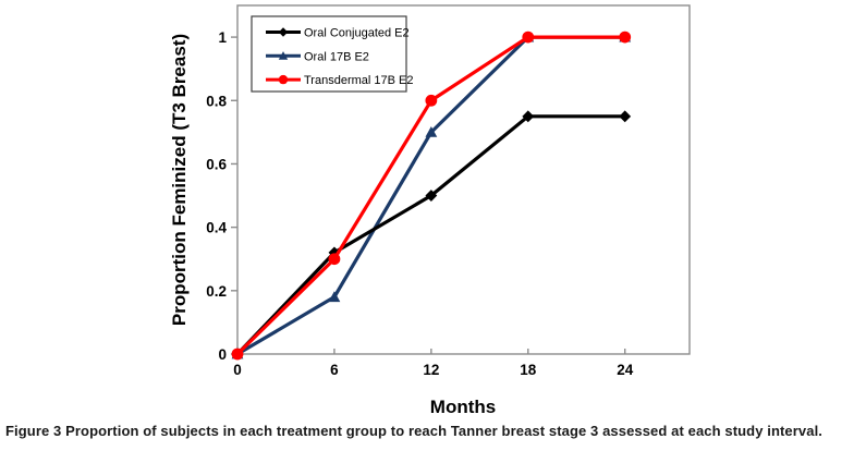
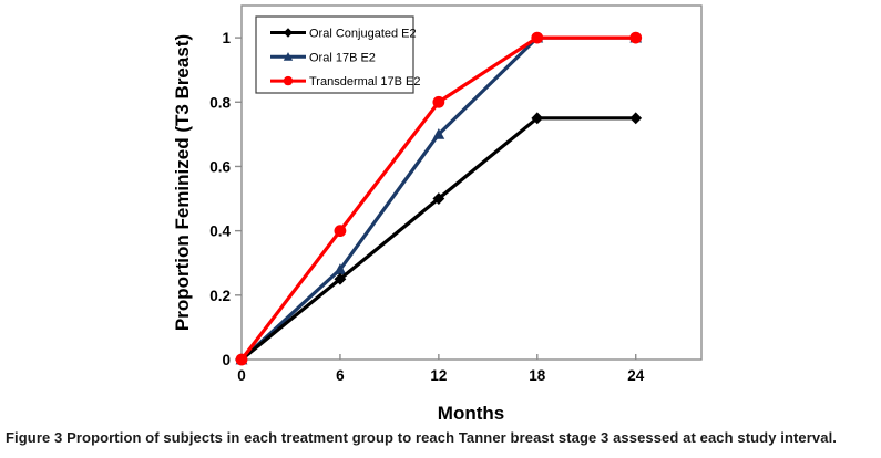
Oral Conjugated E2/6: 0.32 -> 0.25
Oral 17B E2/6: 0.18 -> 0.28
Transdermal 17B E2/6: 0.3 -> 0.4
